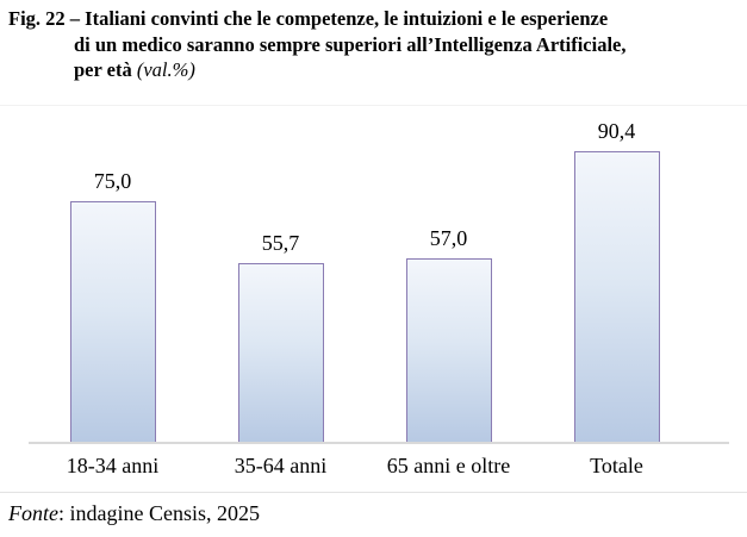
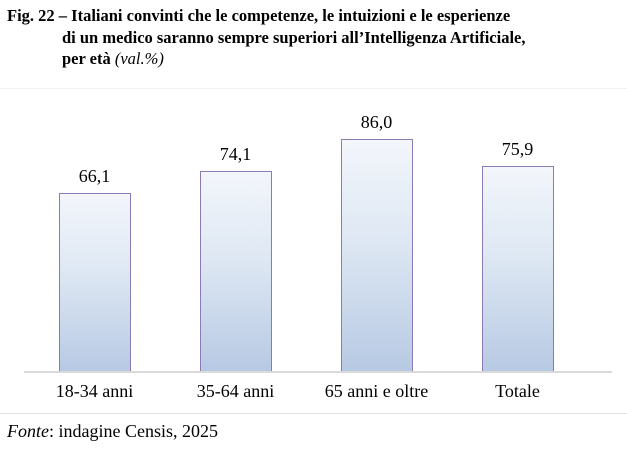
18-34 anni: 75,0 -> 66,1
35-64 anni: 55,7 -> 74,1
65 anni e oltre: 57,0 -> 86,0
Totale: 90,4 -> 75,9
